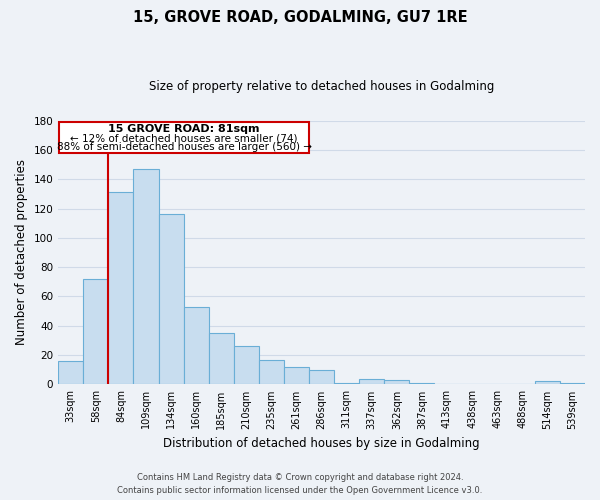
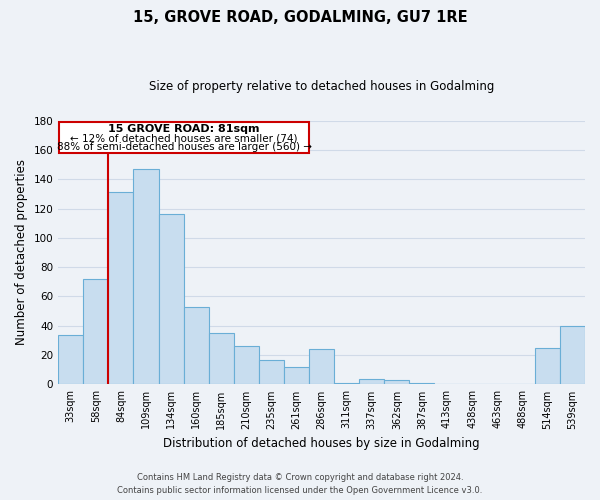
33sqm: 16 -> 34
286sqm: 10 -> 24
514sqm: 2 -> 25
539sqm: 1 -> 40
